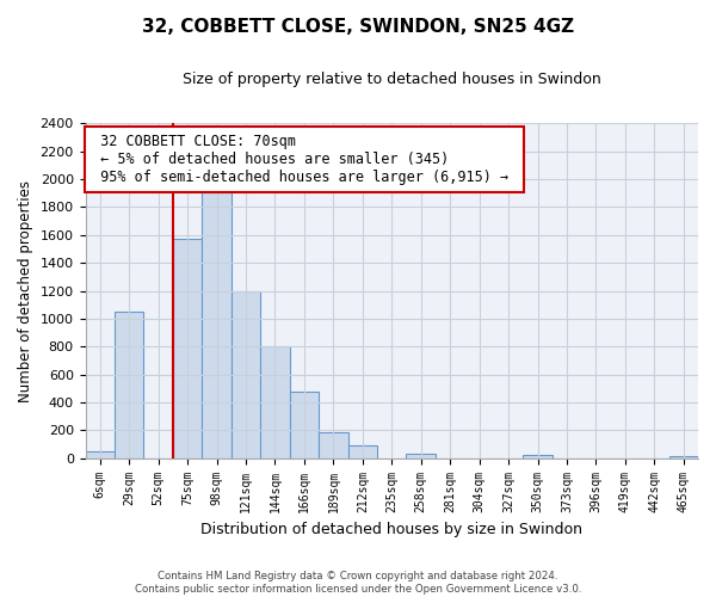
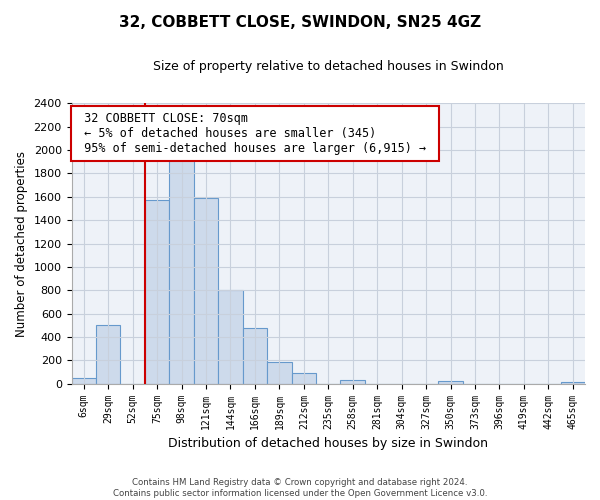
29sqm: 1050 -> 500
121sqm: 1200 -> 1590
